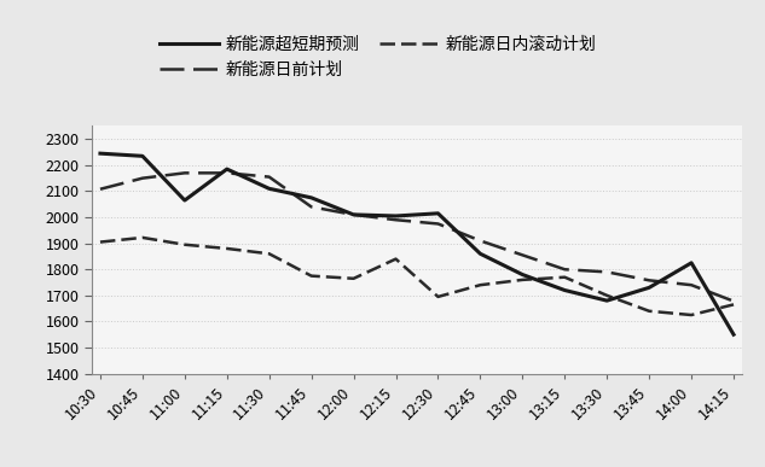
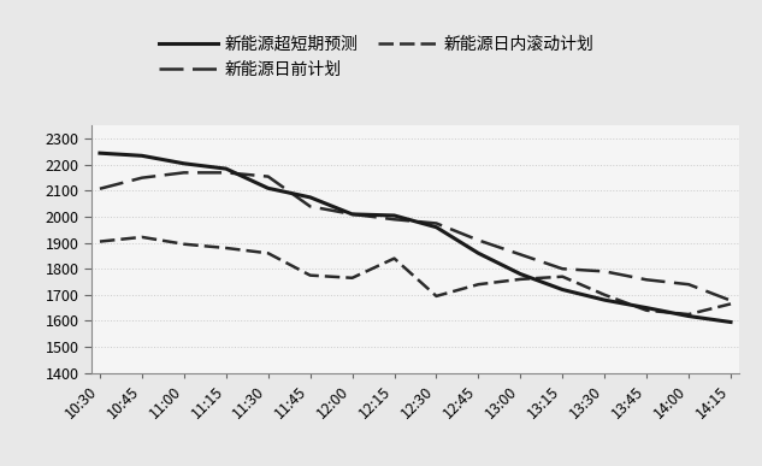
新能源超短期预测/11:00: 2065 -> 2205
新能源超短期预测/12:30: 2015 -> 1960
新能源超短期预测/13:45: 1730 -> 1650
新能源超短期预测/14:00: 1825 -> 1618
新能源超短期预测/14:15: 1550 -> 1595
